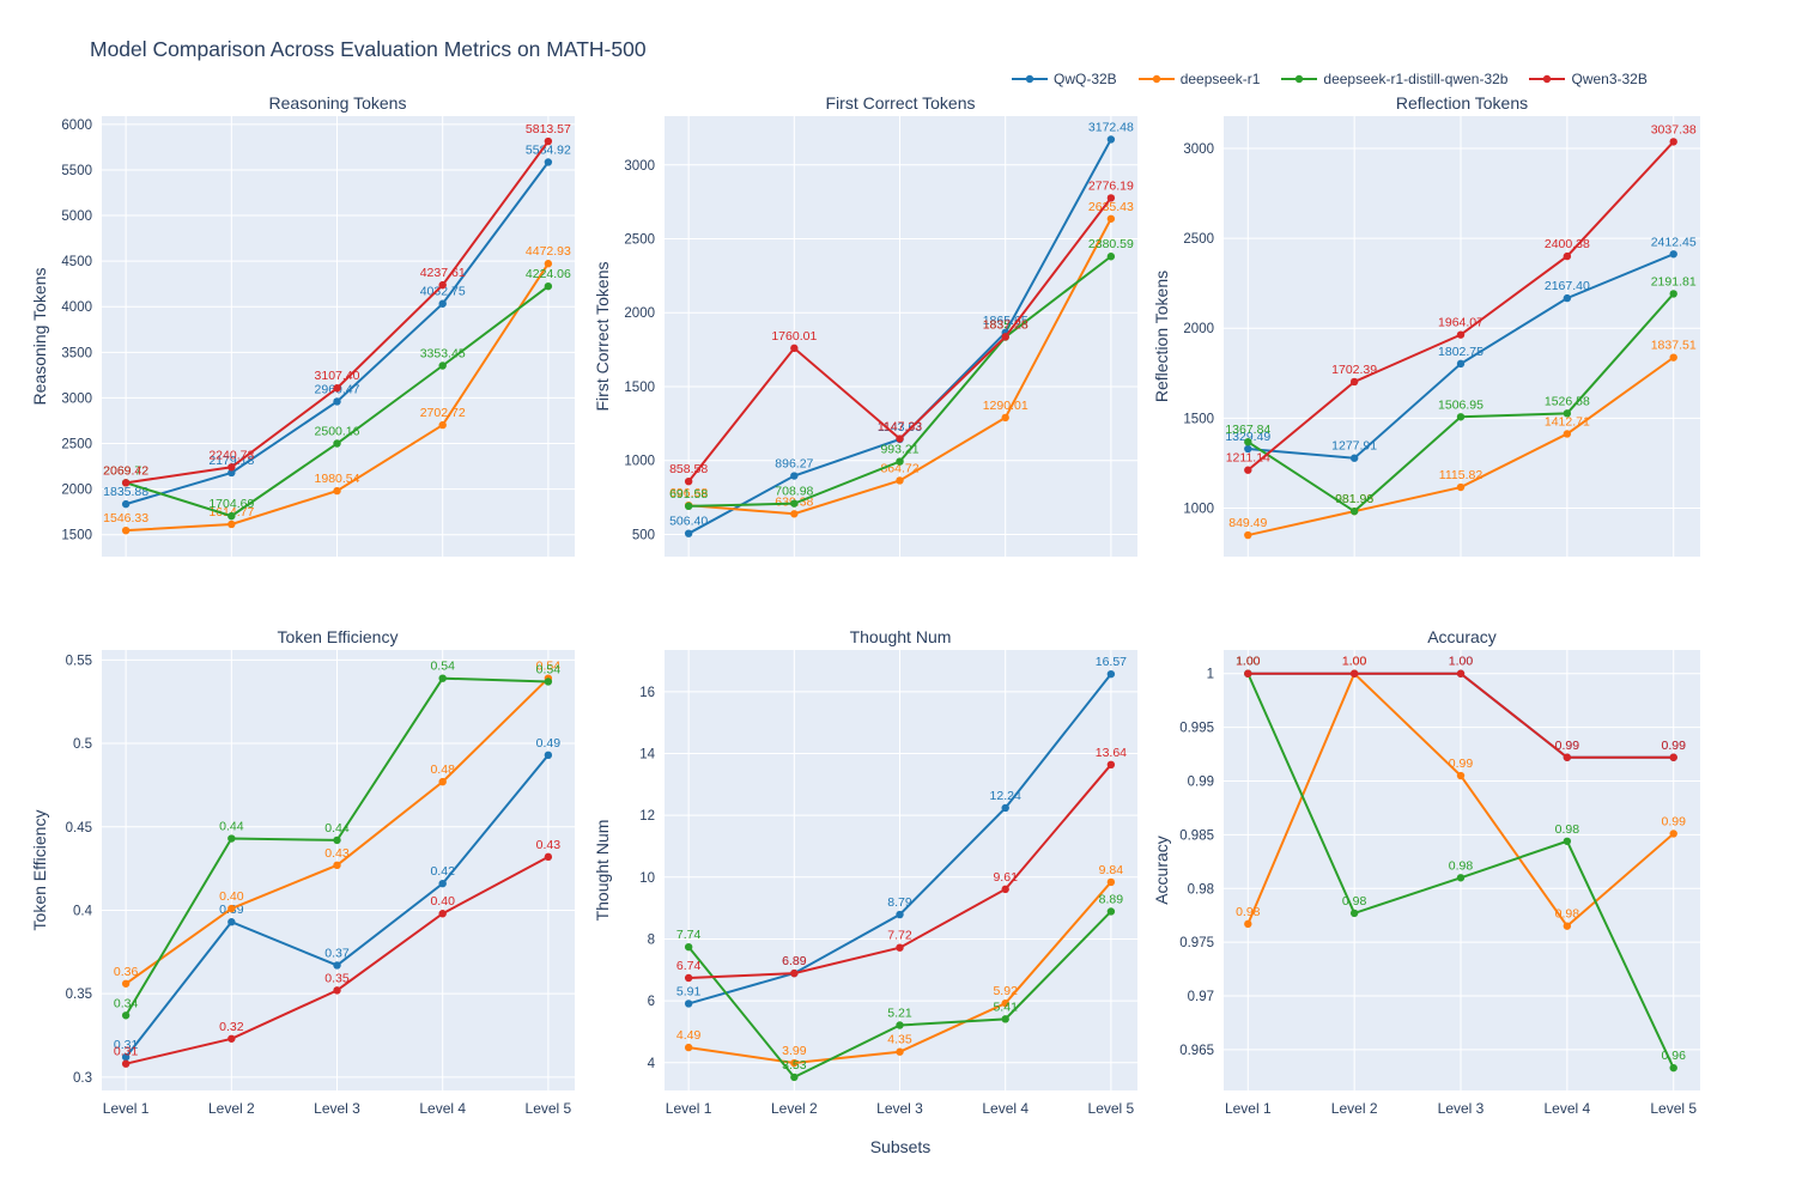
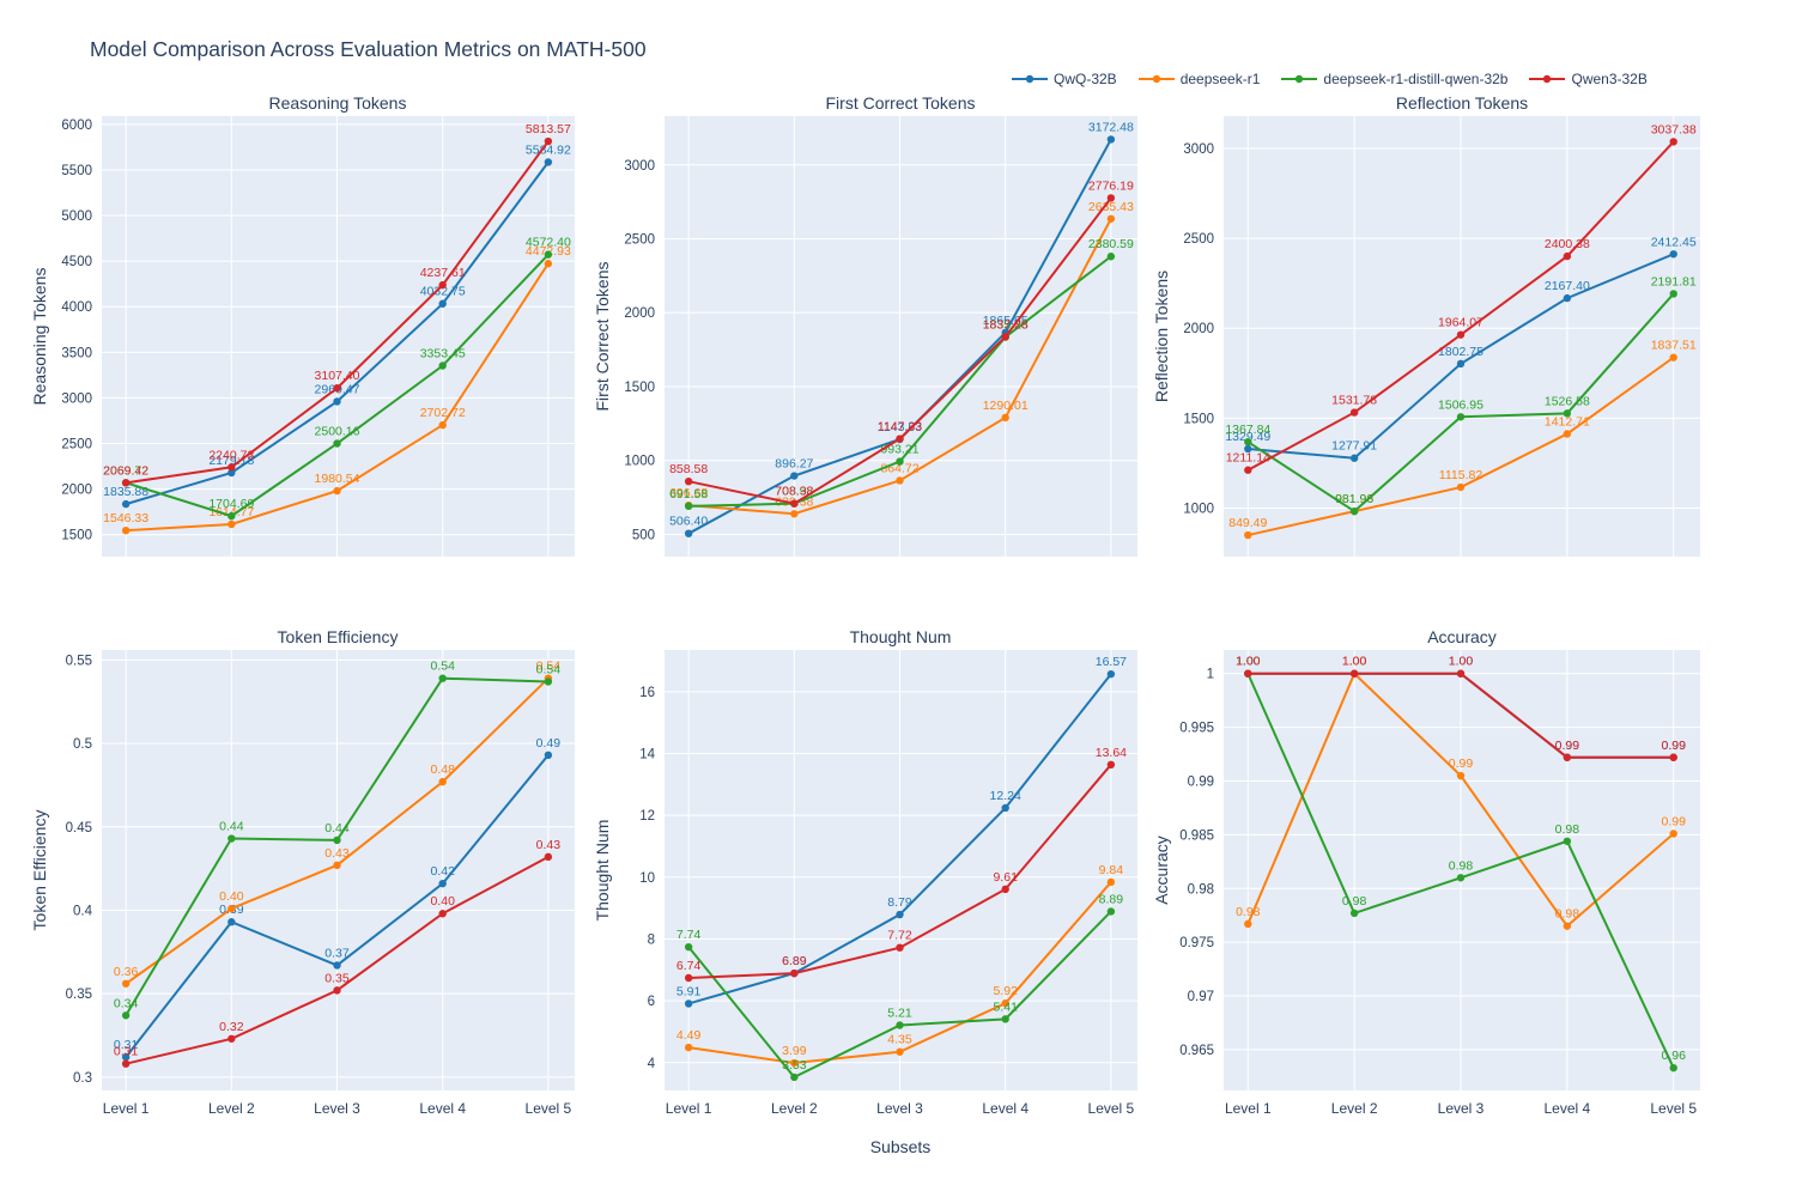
Reasoning Tokens/deepseek-r1-distill-qwen-32b/Level 5: 4224.06 -> 4572.40
First Correct Tokens/Qwen3-32B/Level 2: 1760.01 -> 708.38
Reflection Tokens/Qwen3-32B/Level 2: 1702.39 -> 1531.78
